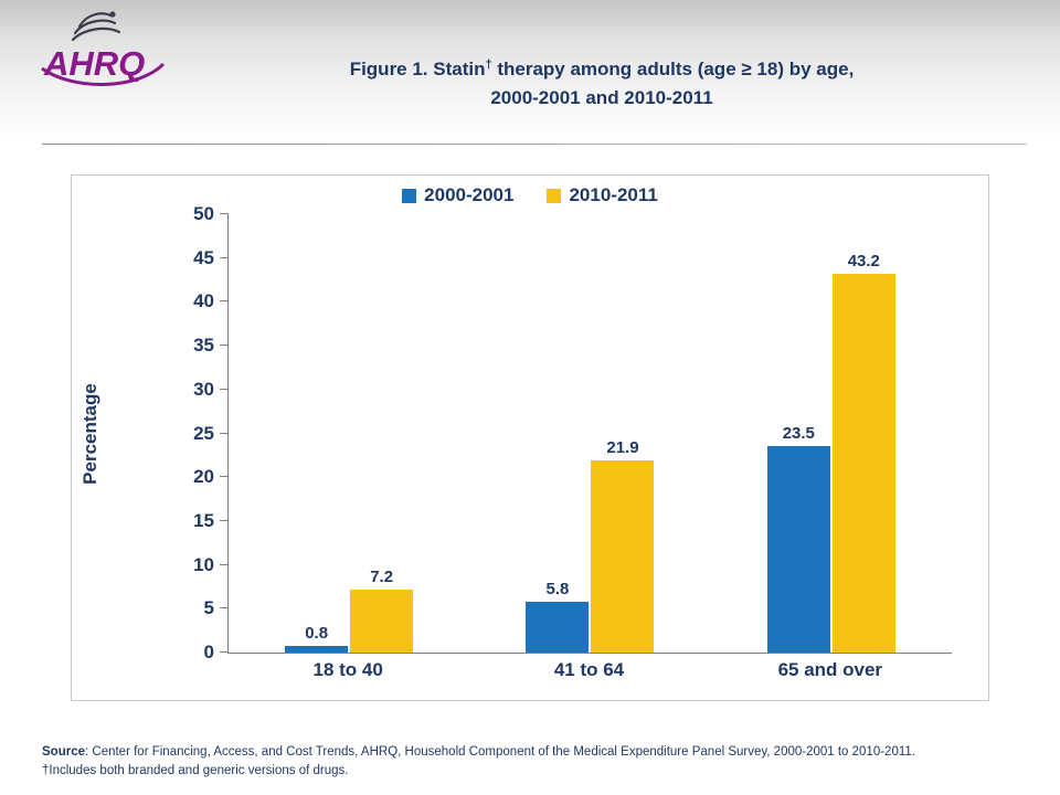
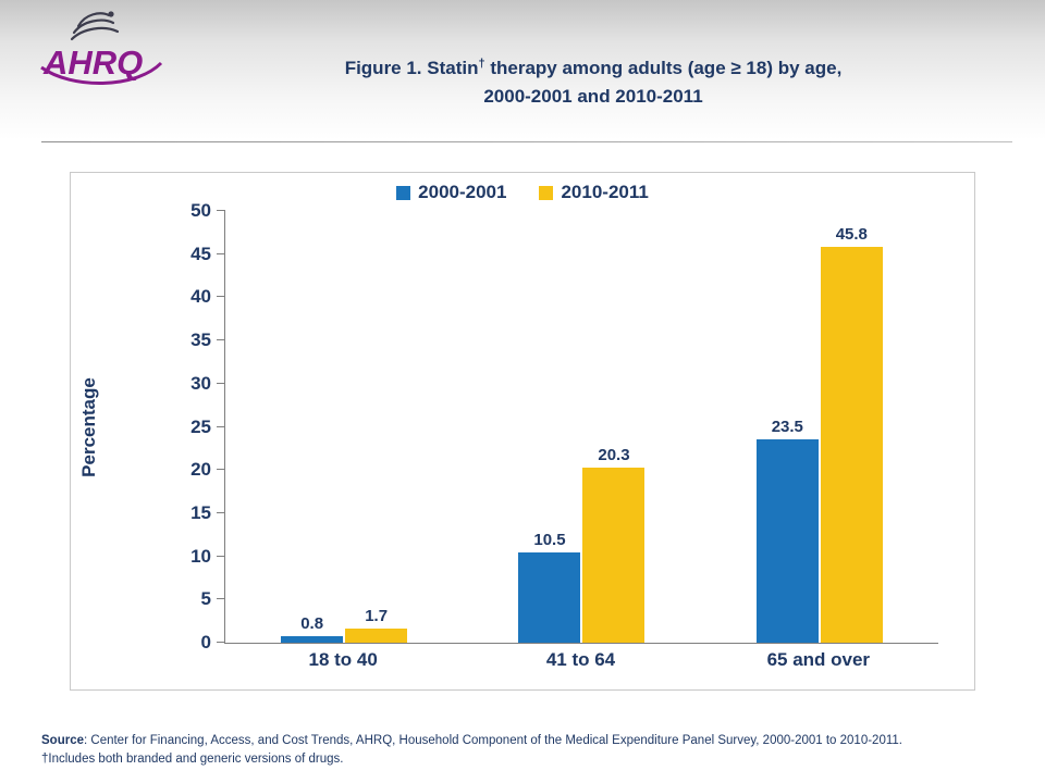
2010-2011/18 to 40: 7.2 -> 1.7
2000-2001/41 to 64: 5.8 -> 10.5
2010-2011/41 to 64: 21.9 -> 20.3
2010-2011/65 and over: 43.2 -> 45.8
